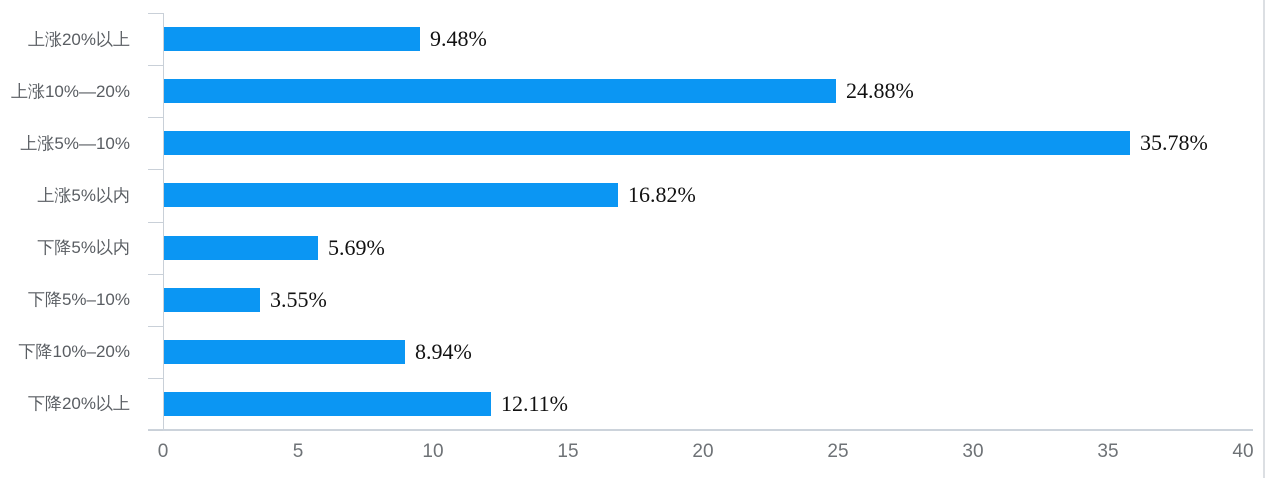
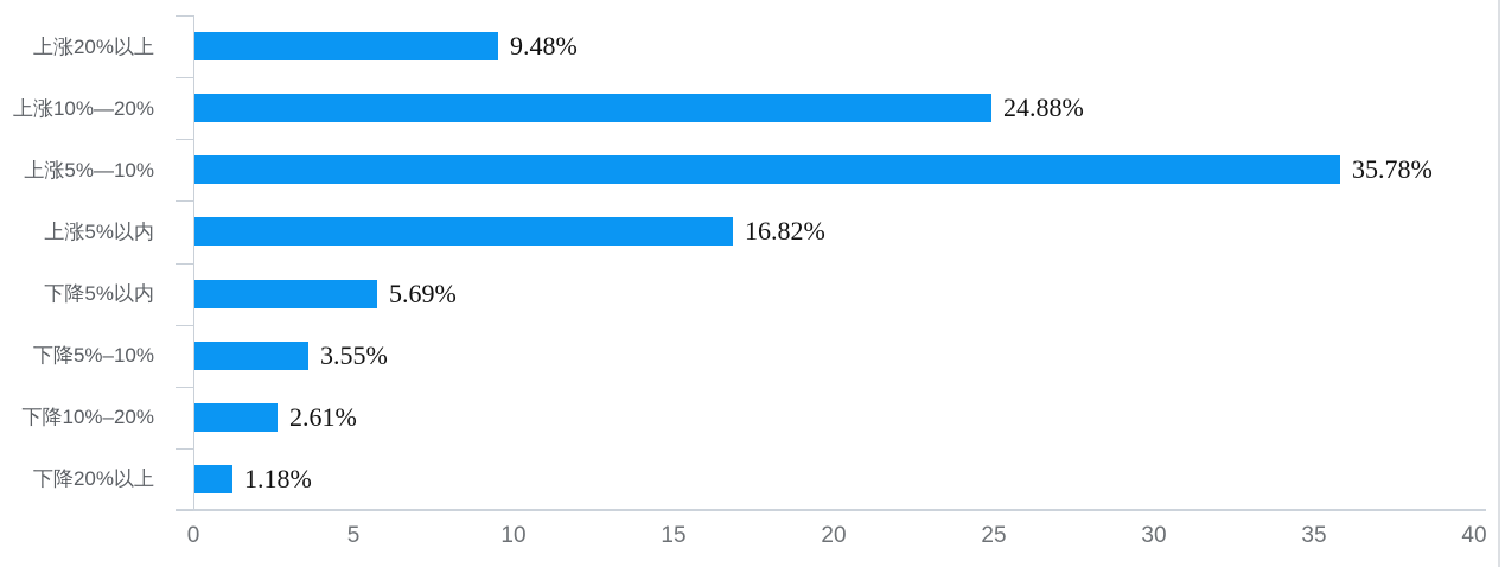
下降10%–20%: 8.94% -> 2.61%
下降20%以上: 12.11% -> 1.18%
